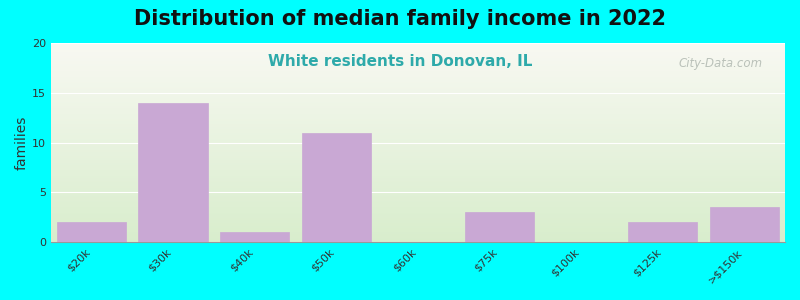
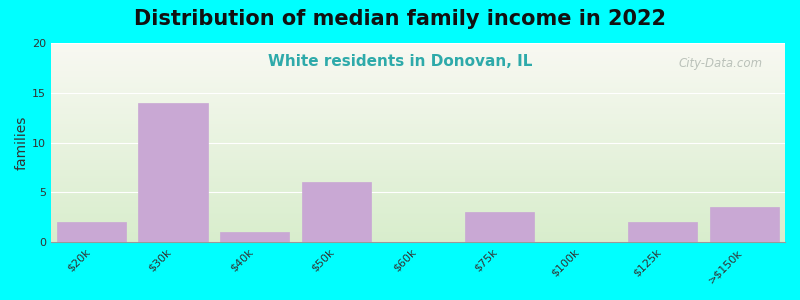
$50k: 11.0 -> 6.0
